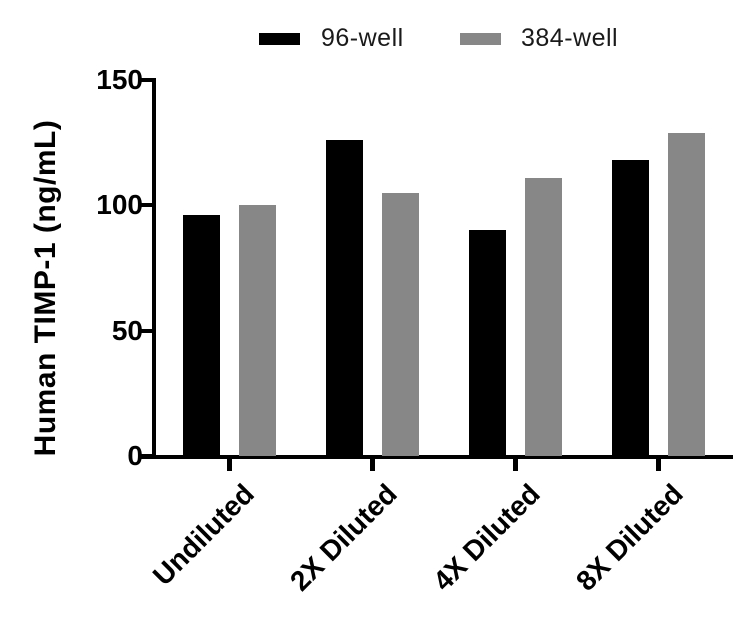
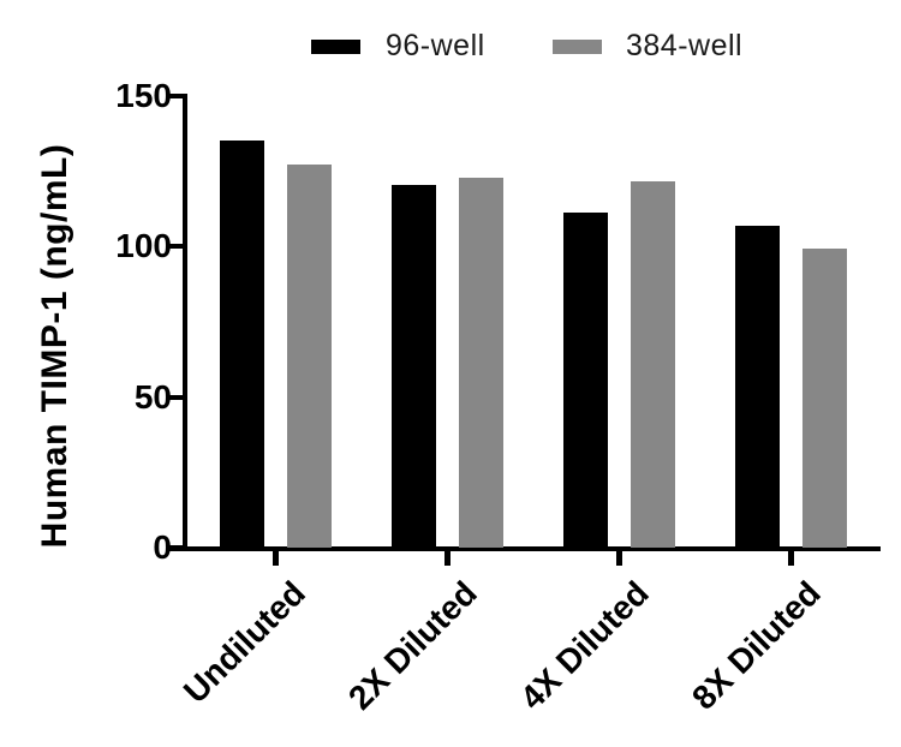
96-well/Undiluted: 96 -> 135
384-well/Undiluted: 100 -> 127
96-well/2X Diluted: 126 -> 120
384-well/2X Diluted: 105 -> 123
96-well/4X Diluted: 90 -> 111
384-well/4X Diluted: 111 -> 122
96-well/8X Diluted: 118 -> 107
384-well/8X Diluted: 129 -> 100
